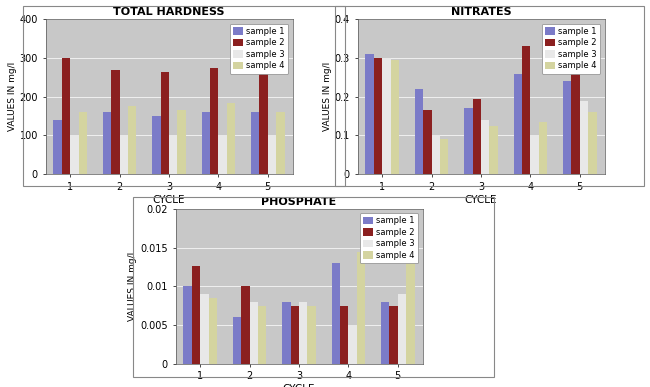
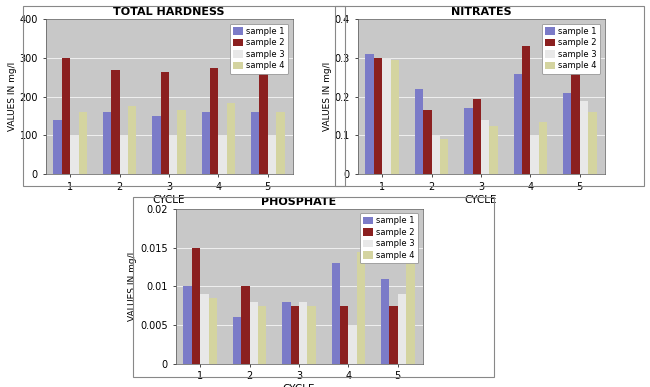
NITRATES/sample 1/5: 0.24 -> 0.21
PHOSPHATE/sample 2/1: 0.0126 -> 0.0150
PHOSPHATE/sample 1/5: 0.008 -> 0.011
